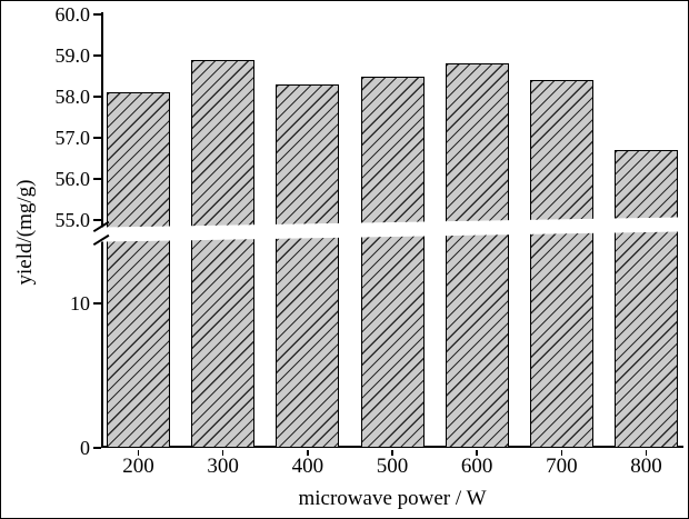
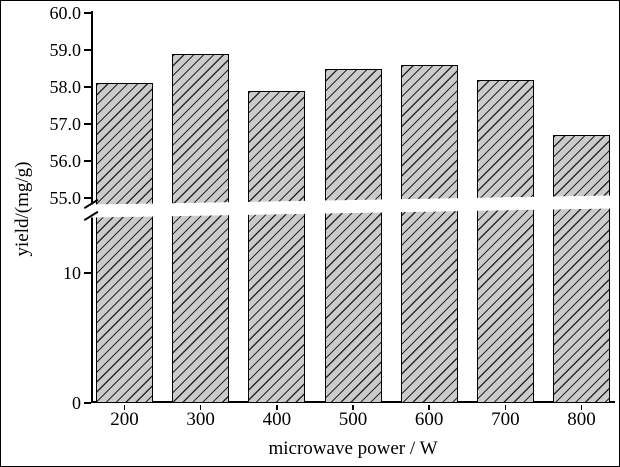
400: 58.3 -> 57.9
600: 58.8 -> 58.6
700: 58.4 -> 58.2
